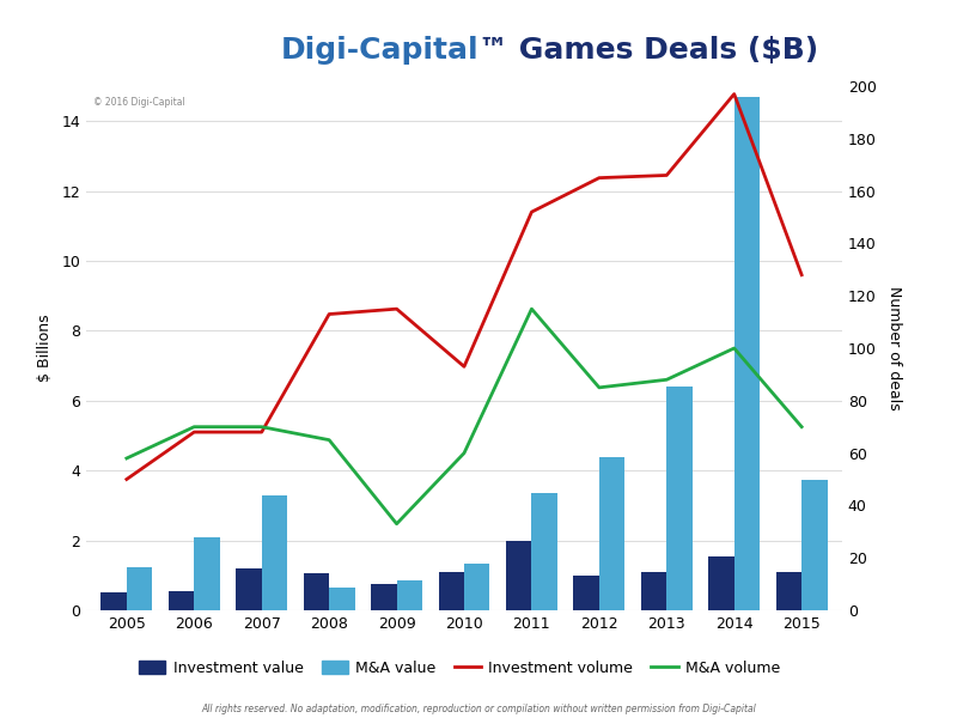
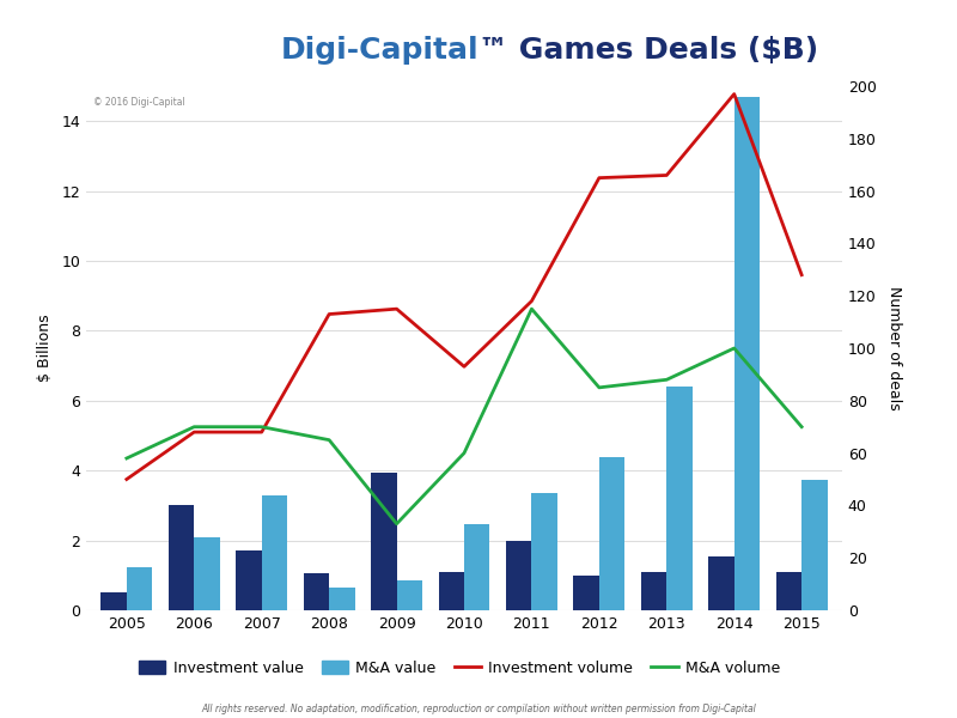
Investment value/2006: 0.55 -> 3.00
Investment value/2007: 1.20 -> 1.70
Investment value/2009: 0.75 -> 3.95
M&A value/2010: 1.35 -> 2.45
Investment volume/2011: 152 -> 118
